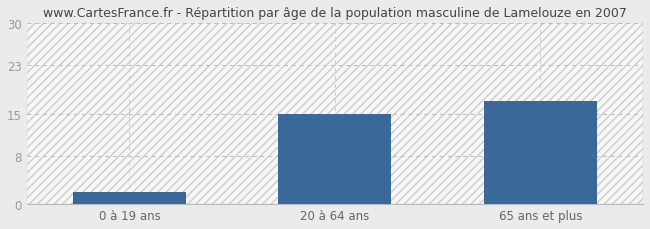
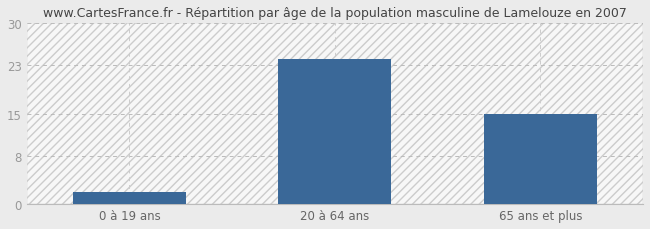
20 à 64 ans: 15 -> 24
65 ans et plus: 17 -> 15
